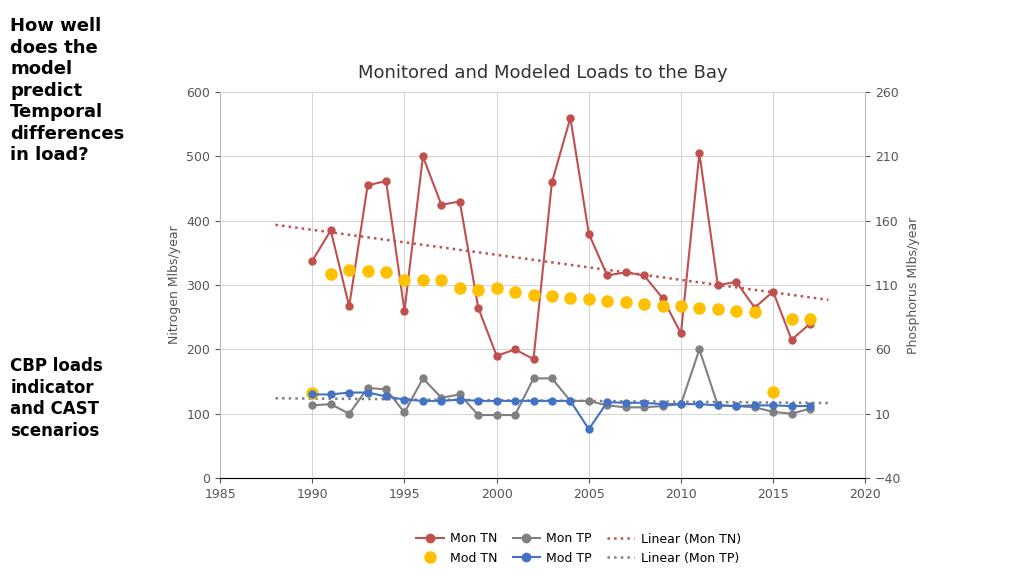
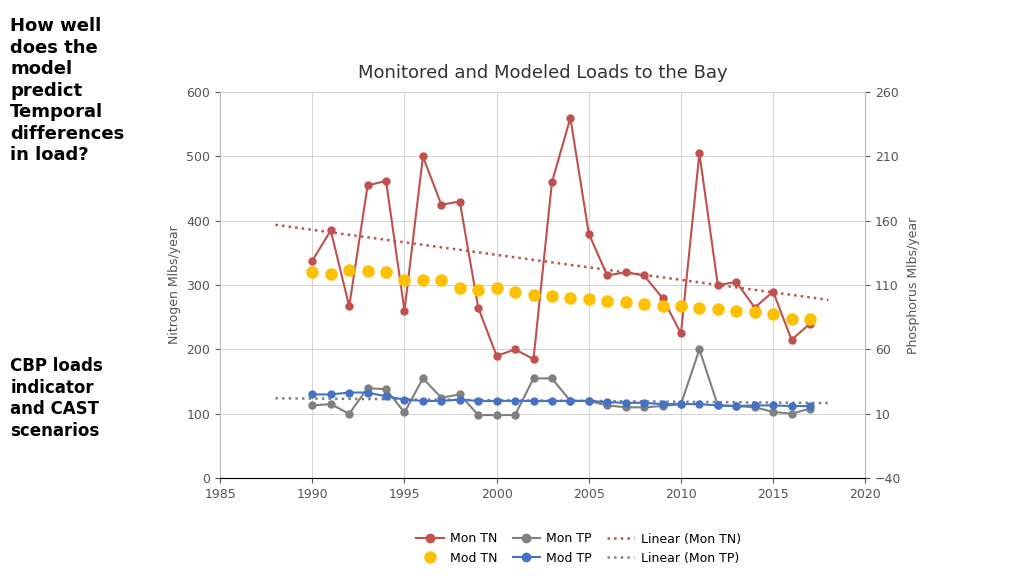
Mod TN/1990: 132 -> 320
Mod TP/2005: 76 -> 120
Mod TN/2015: 134 -> 255
